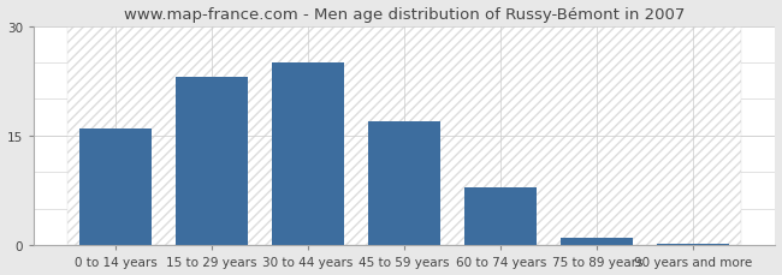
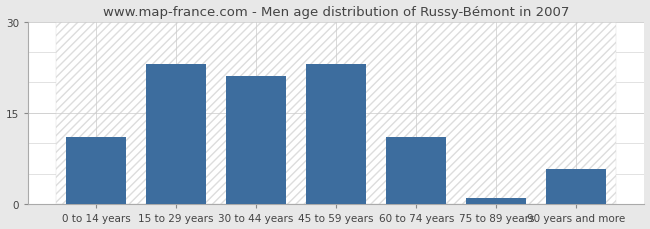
0 to 14 years: 16.0 -> 11.0
30 to 44 years: 25.0 -> 21.0
45 to 59 years: 17.0 -> 23.0
60 to 74 years: 8.0 -> 11.0
90 years and more: 0.3 -> 5.8
